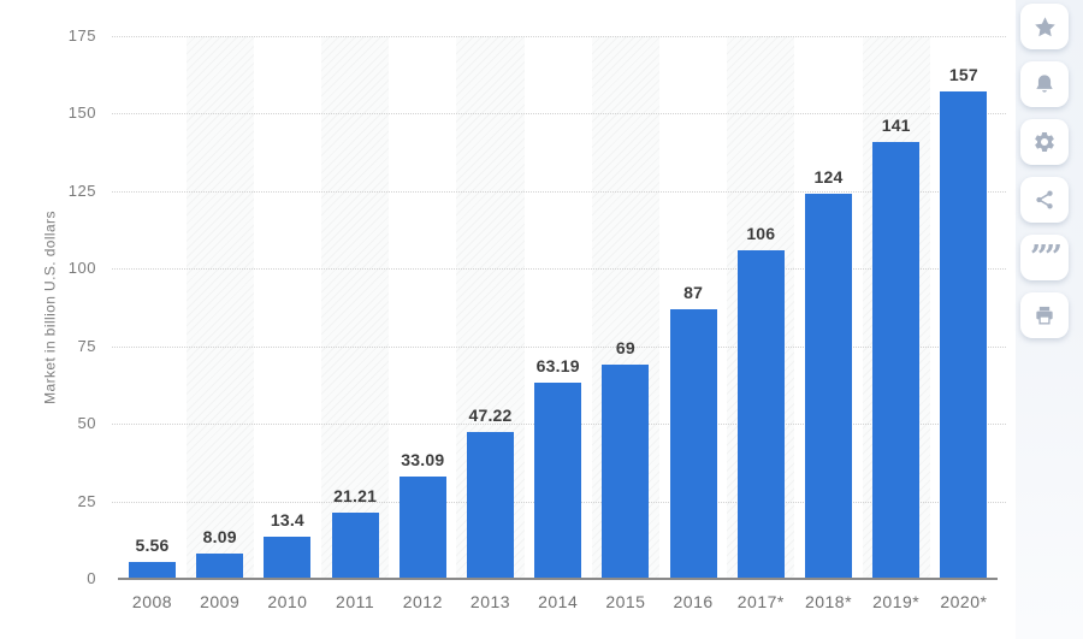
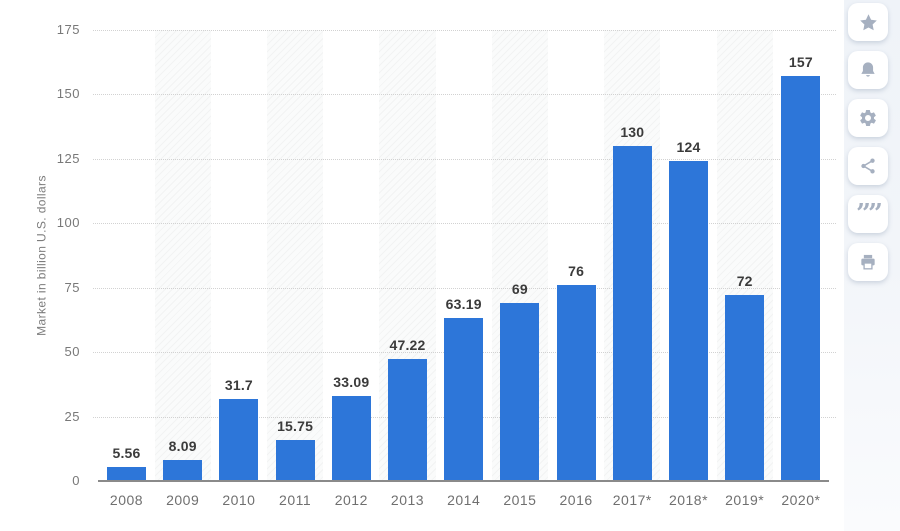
2010: 13.4 -> 31.7
2011: 21.21 -> 15.75
2016: 87 -> 76
2017*: 106 -> 130
2019*: 141 -> 72
